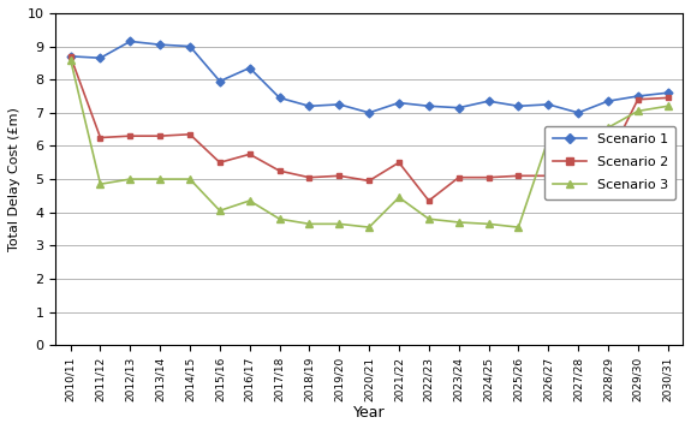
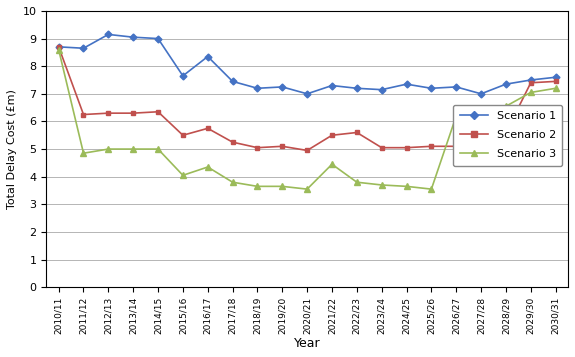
Scenario 1/2015/16: 7.95 -> 7.65
Scenario 2/2022/23: 4.35 -> 5.60
